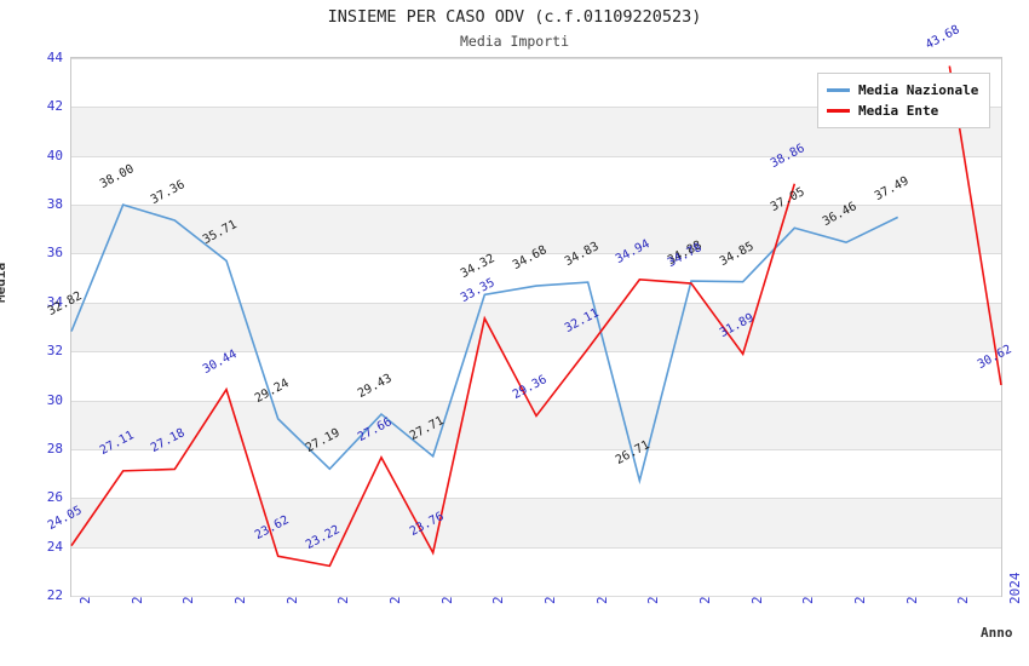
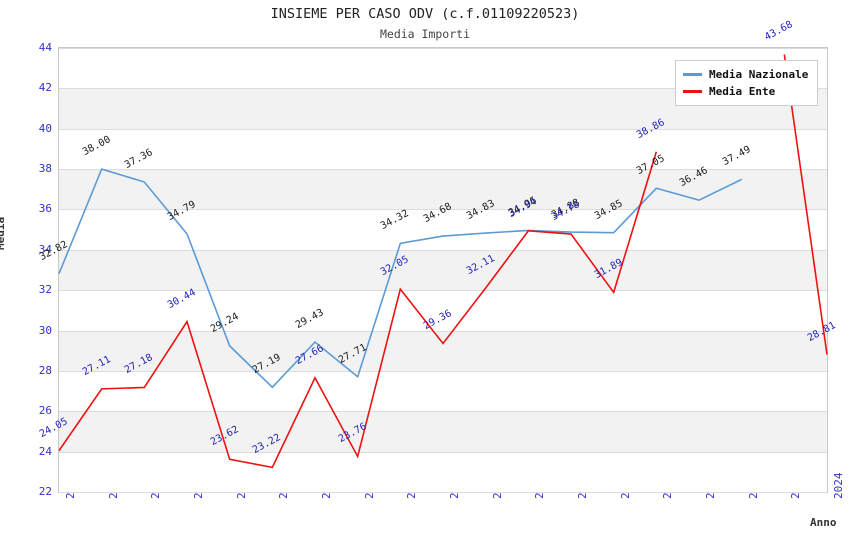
Media Nazionale/2009: 35.71 -> 34.79
Media Ente/2014: 33.35 -> 32.05
Media Nazionale/2017: 26.71 -> 34.96
Media Ente/2024: 30.62 -> 28.81
